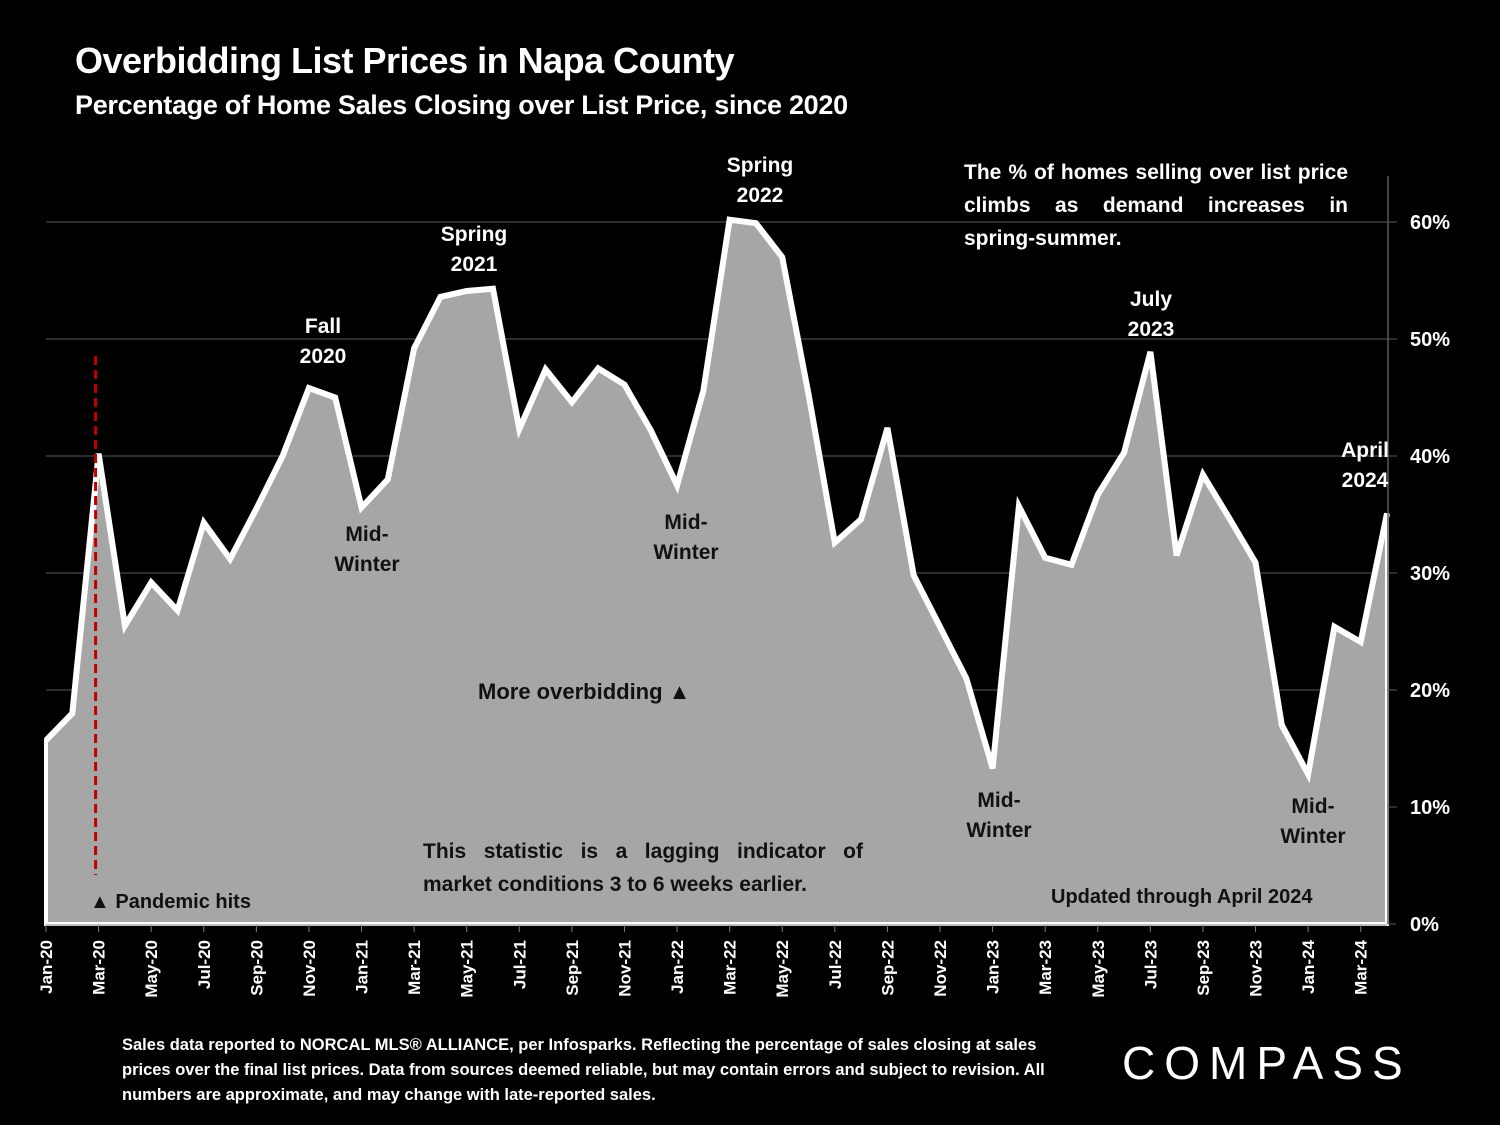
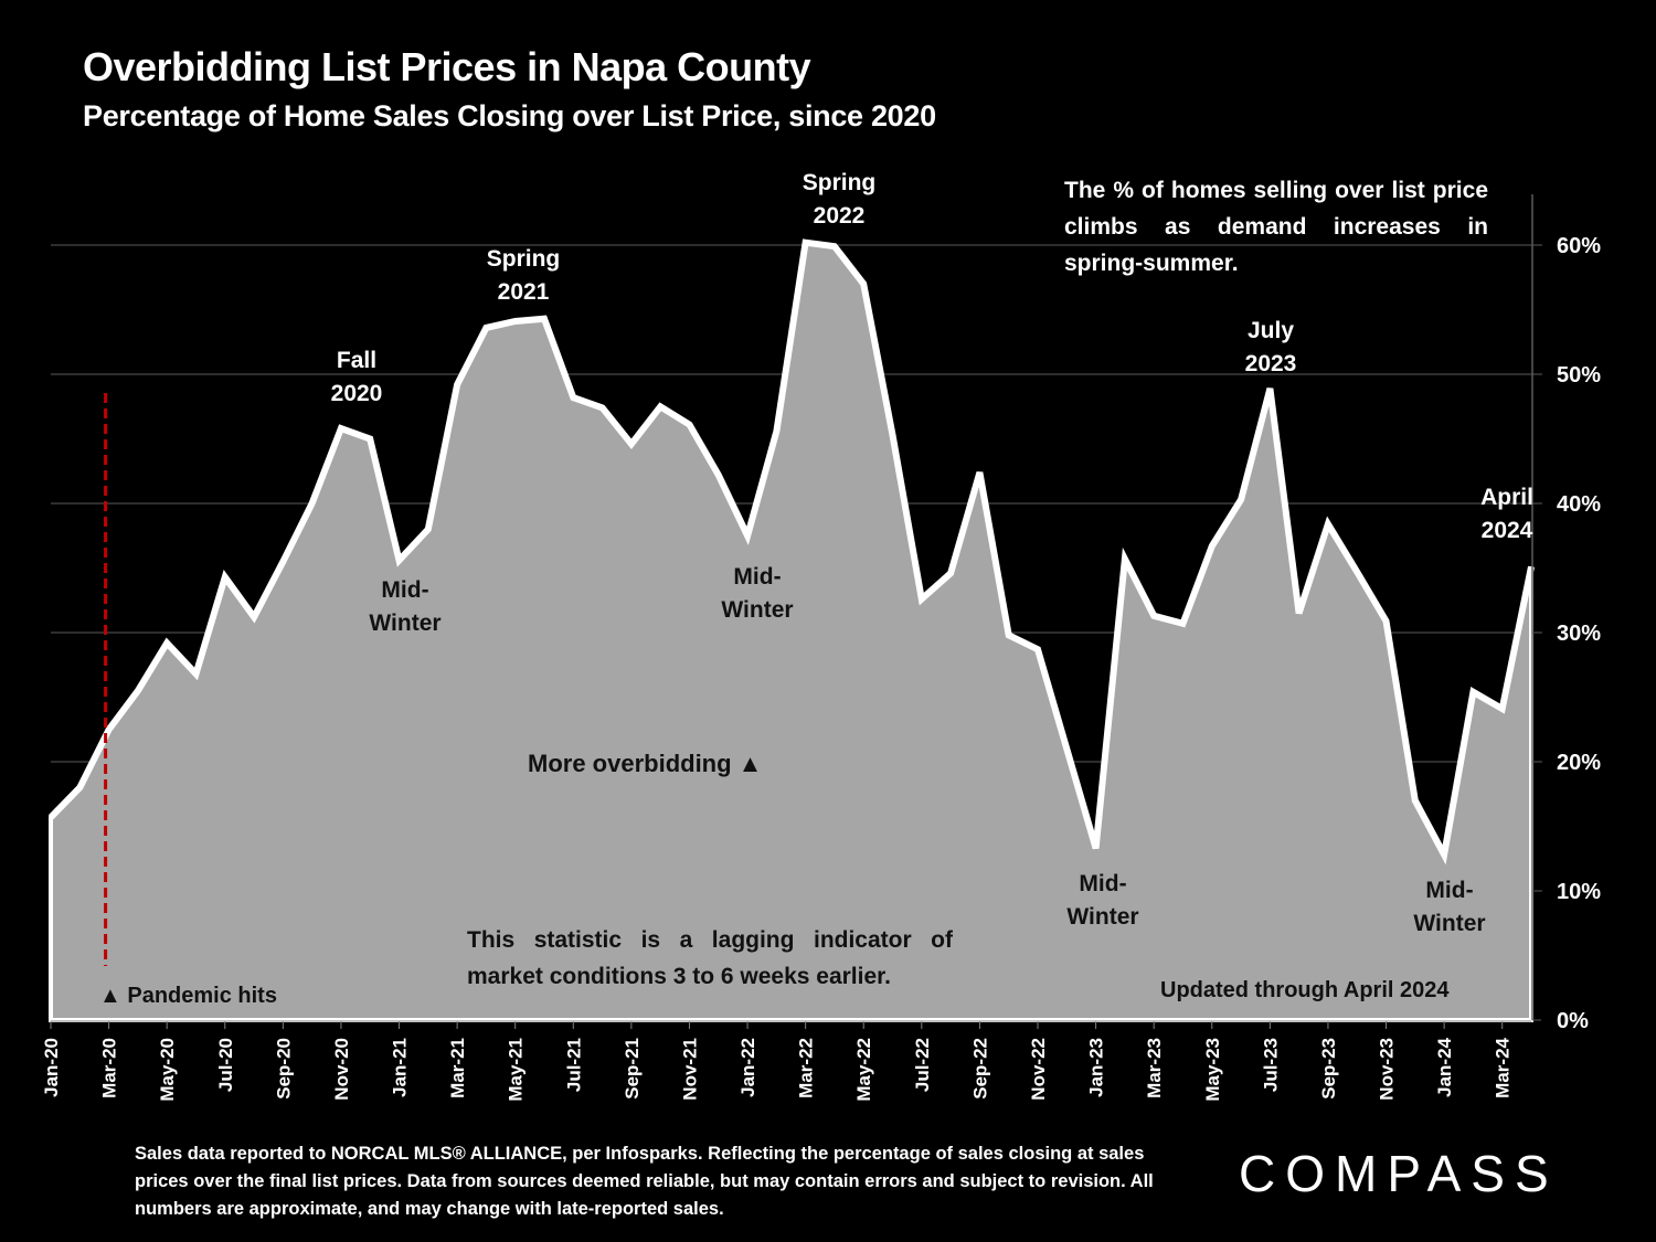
Mar-20: 40.2% -> 22.5%
Jul-21: 42.3% -> 48.2%
Nov-22: 25.4% -> 28.7%
